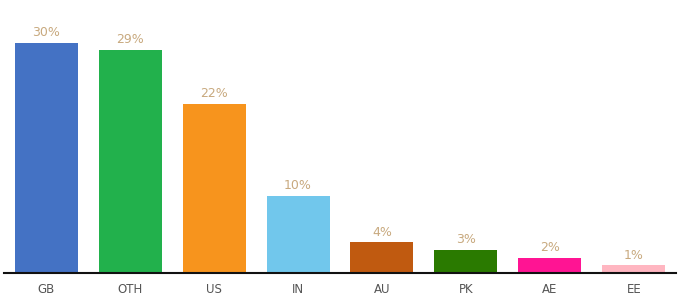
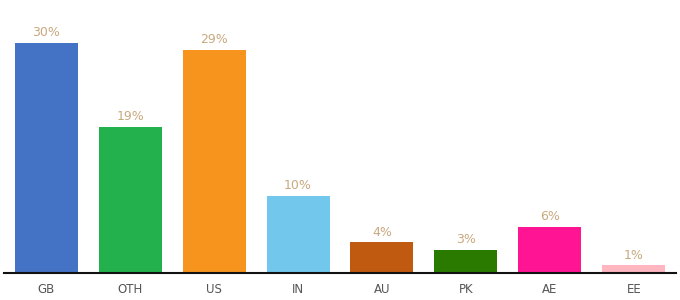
OTH: 29% -> 19%
US: 22% -> 29%
AE: 2% -> 6%
